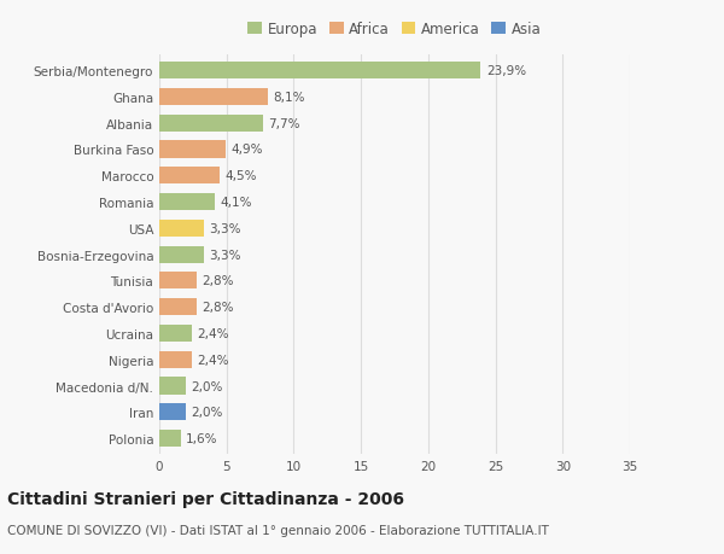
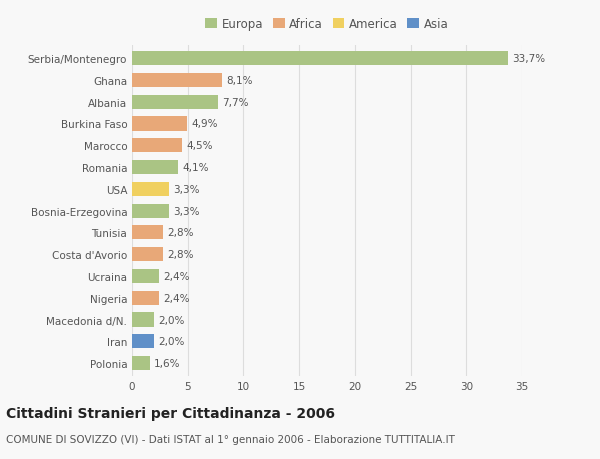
Serbia/Montenegro: 23,9% -> 33,7%
